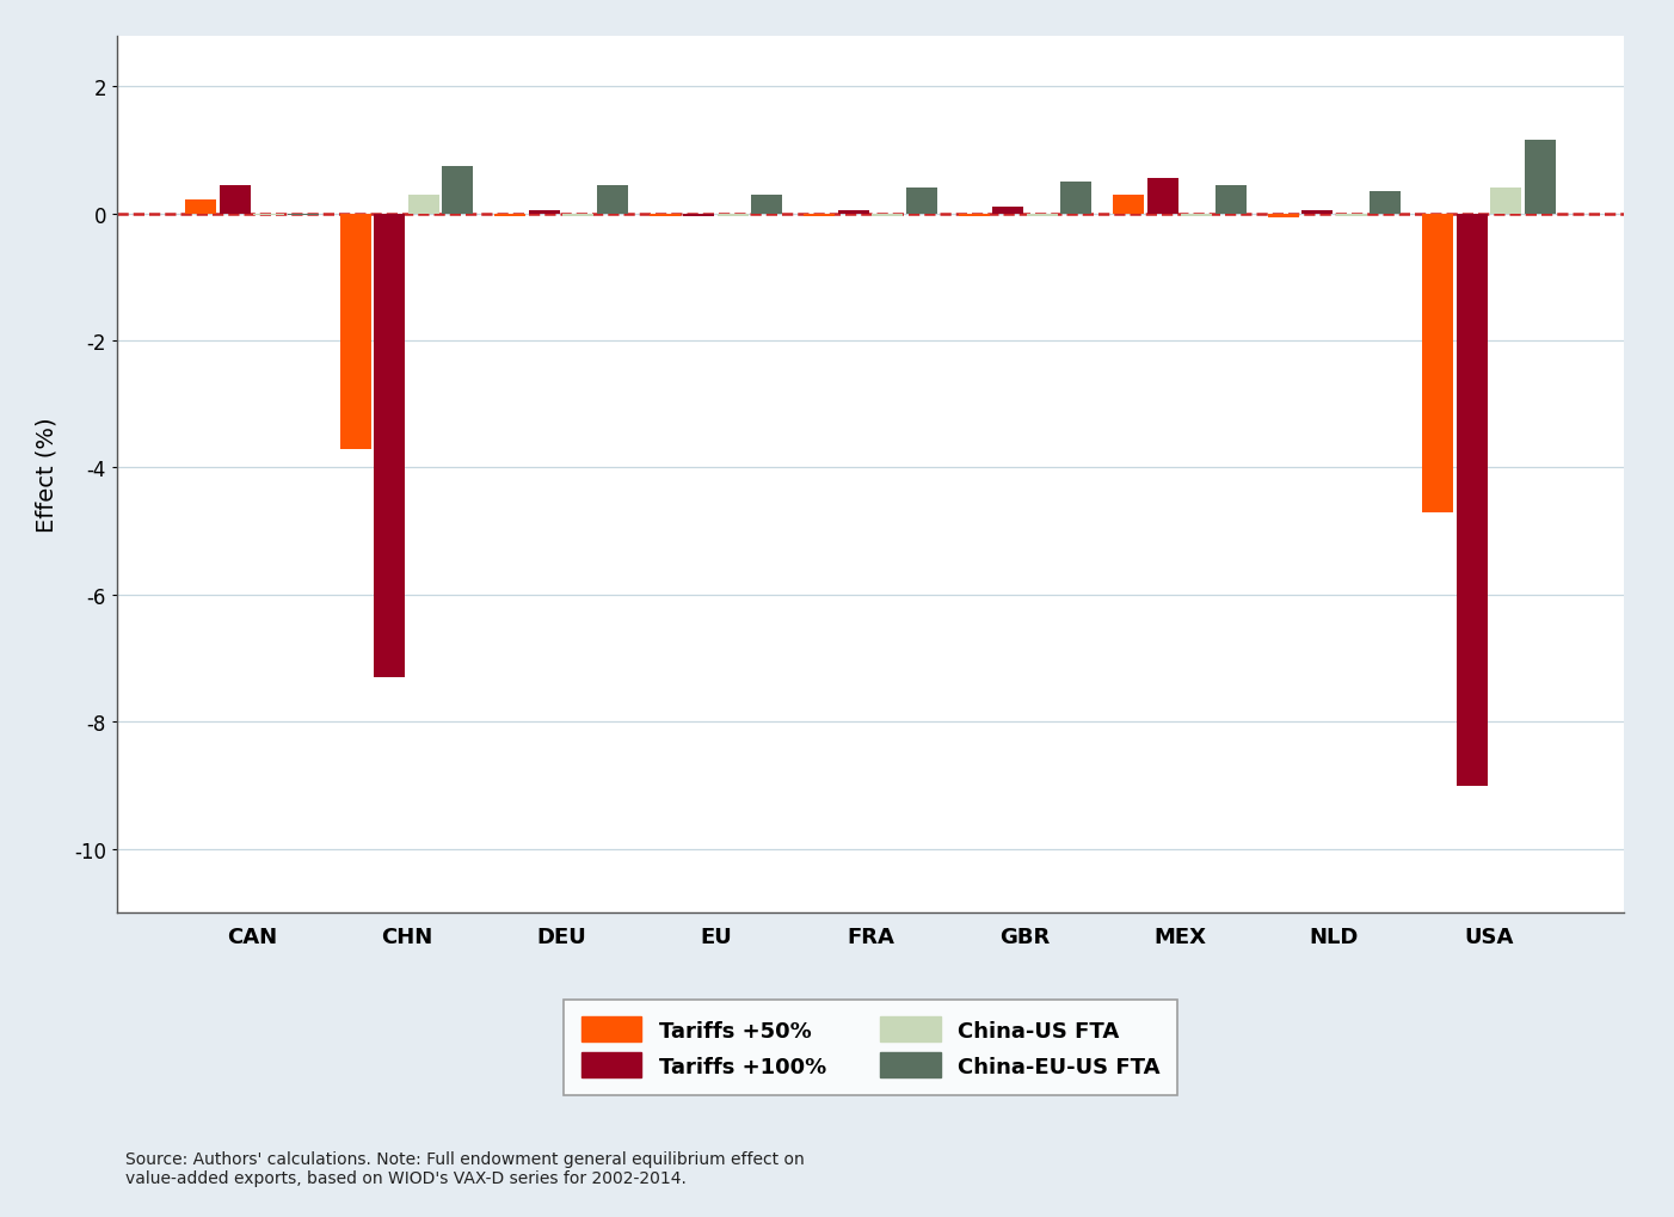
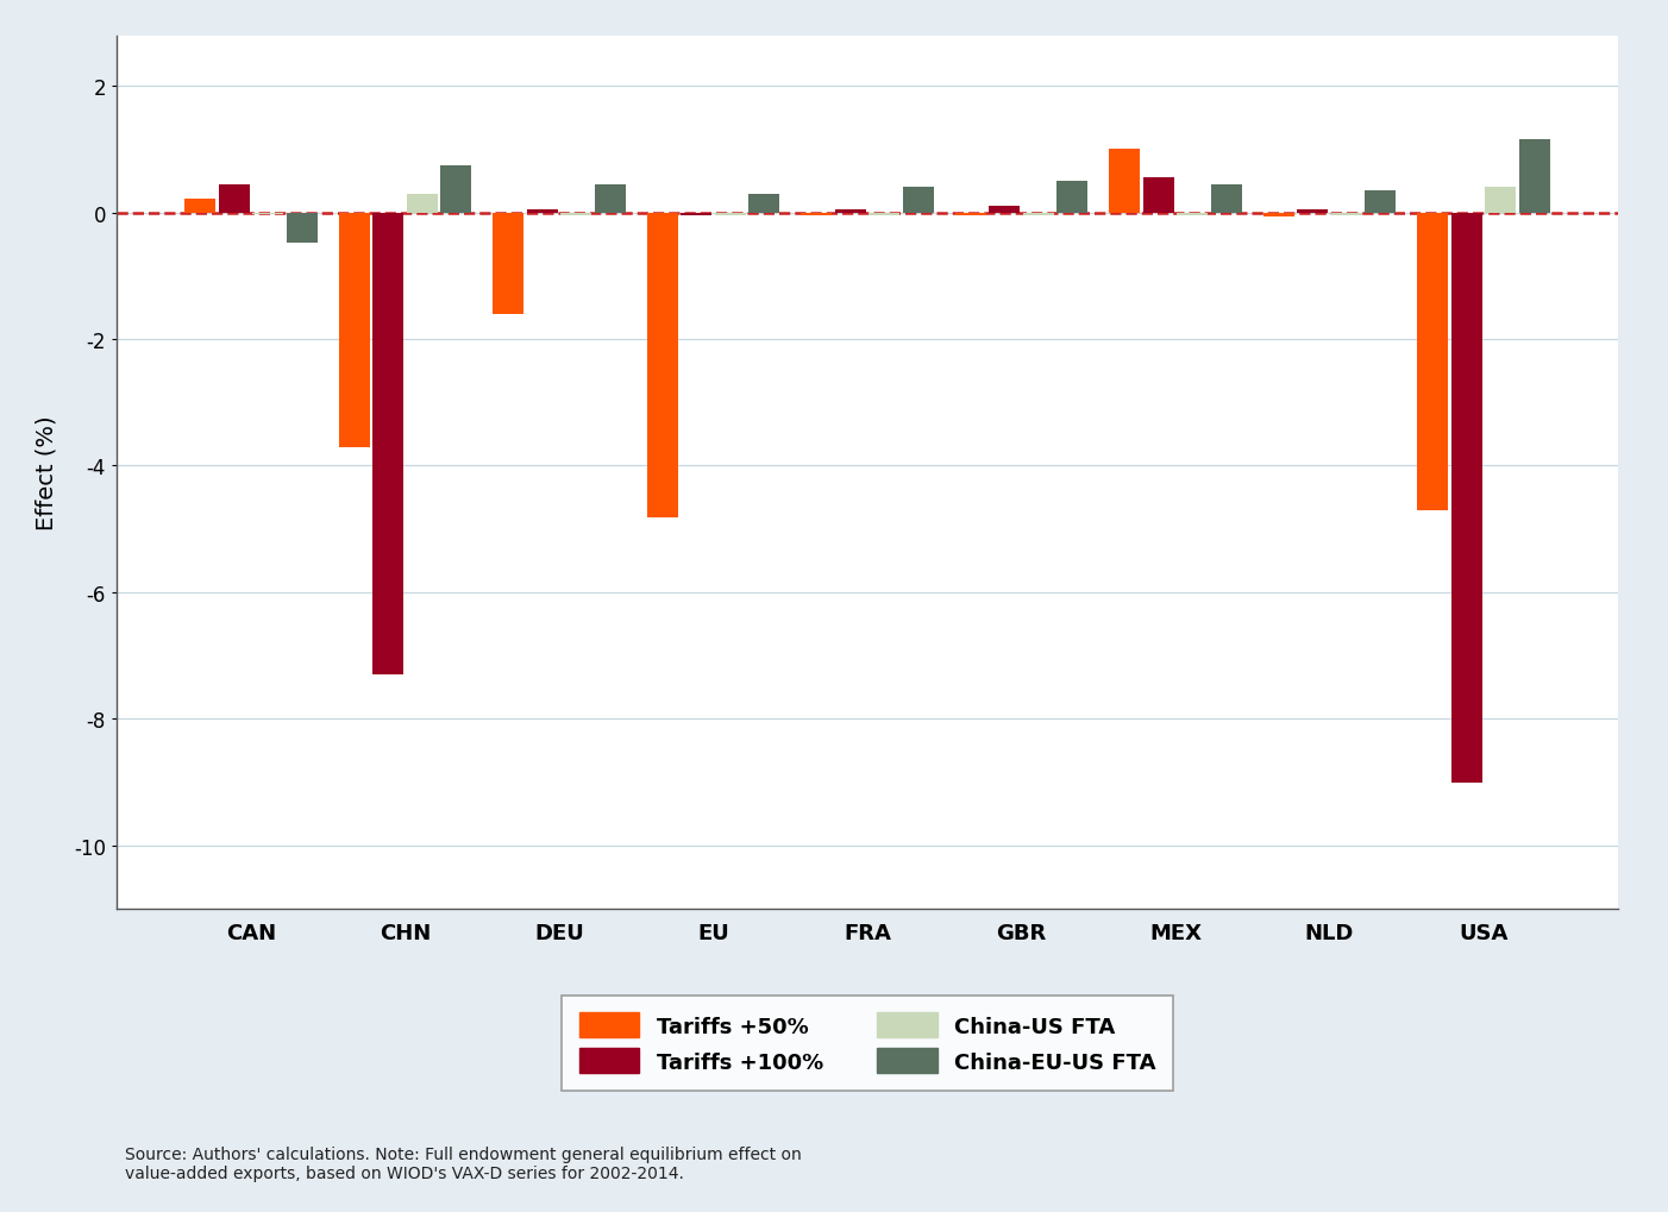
China-EU-US FTA/CAN: -0.02 -> -0.48
Tariffs +50%/DEU: -0.05 -> -1.60
Tariffs +50%/EU: -0.05 -> -4.82
Tariffs +50%/MEX: 0.30 -> 1.00
